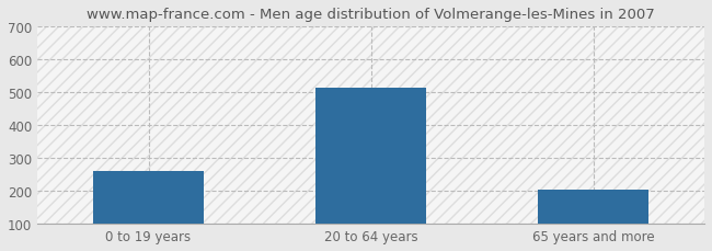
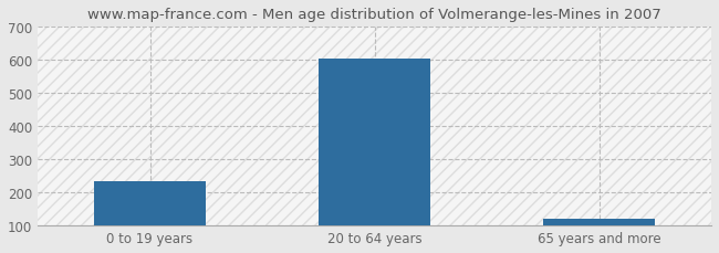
0 to 19 years: 260 -> 235
20 to 64 years: 515 -> 605
65 years and more: 205 -> 120
